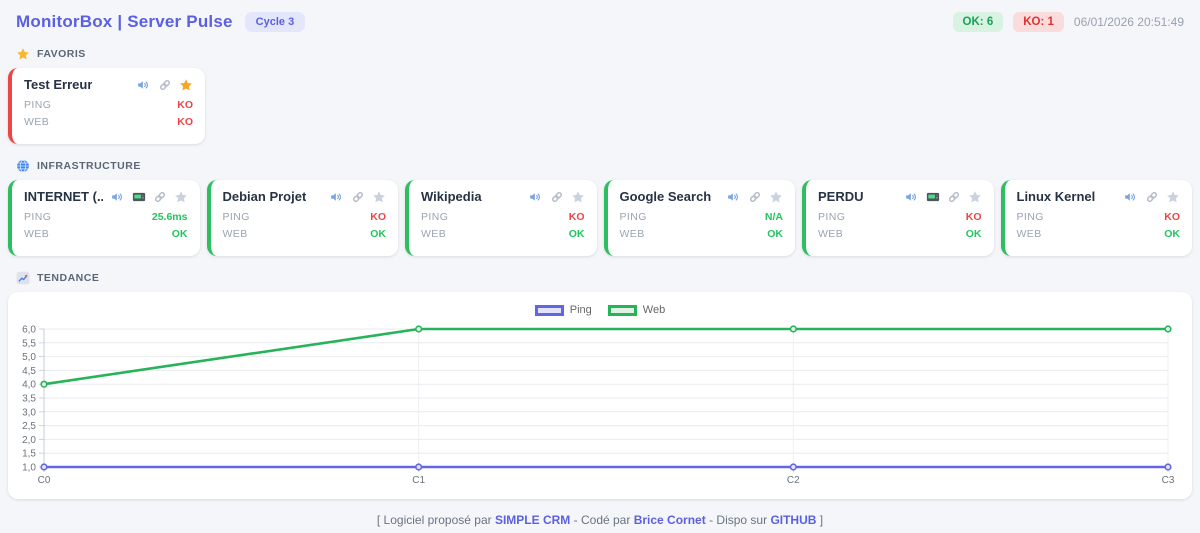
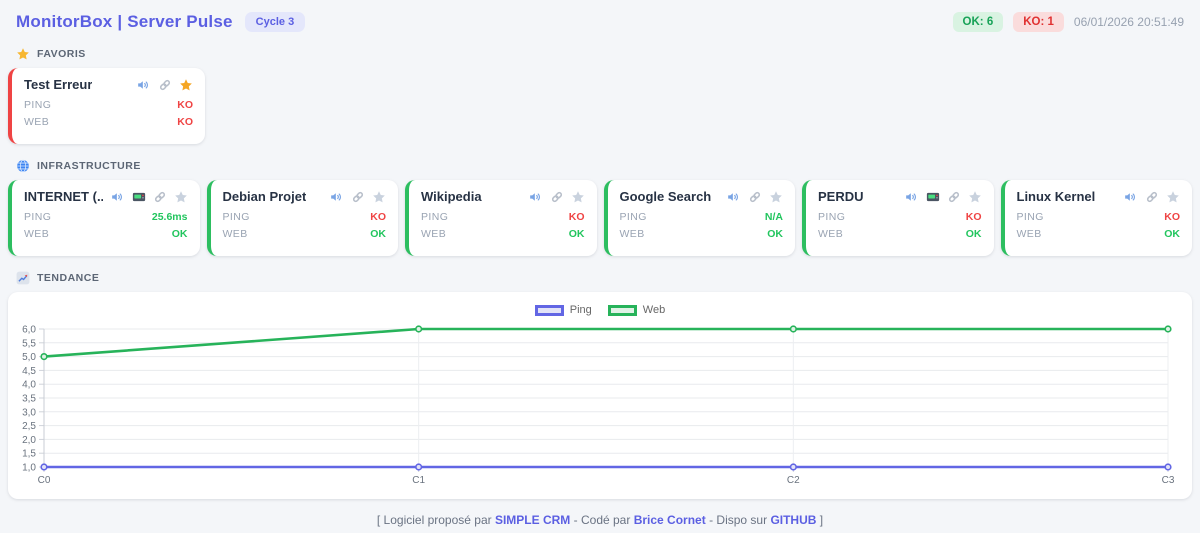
Web/C0: 4 -> 5
